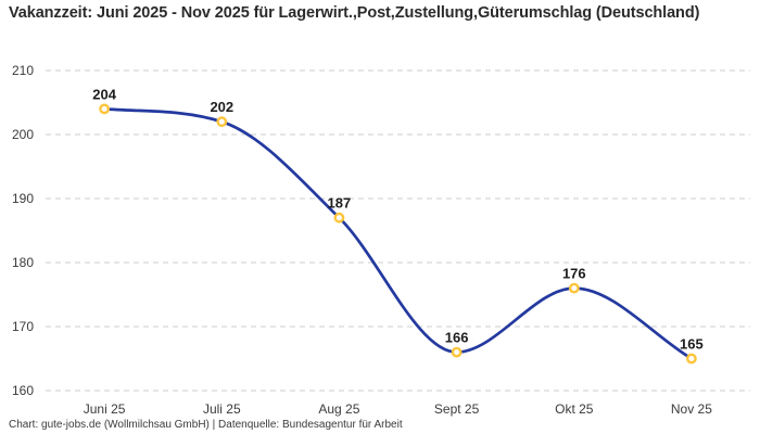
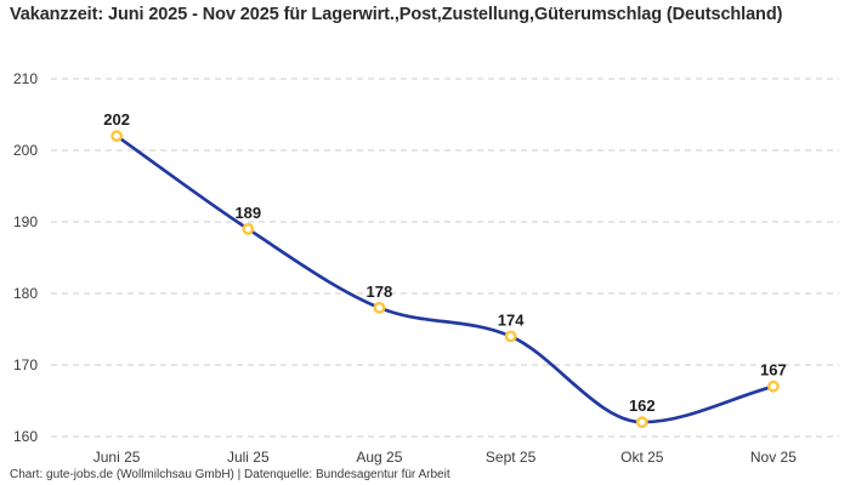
Juni 25: 204 -> 202
Juli 25: 202 -> 189
Aug 25: 187 -> 178
Sept 25: 166 -> 174
Okt 25: 176 -> 162
Nov 25: 165 -> 167
